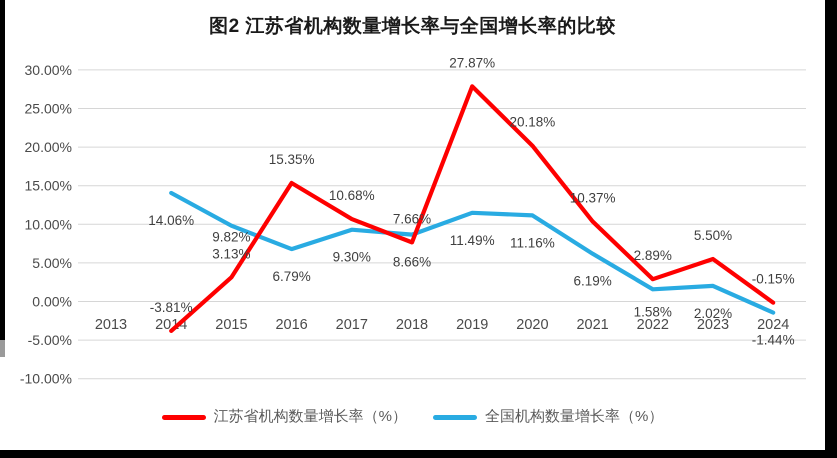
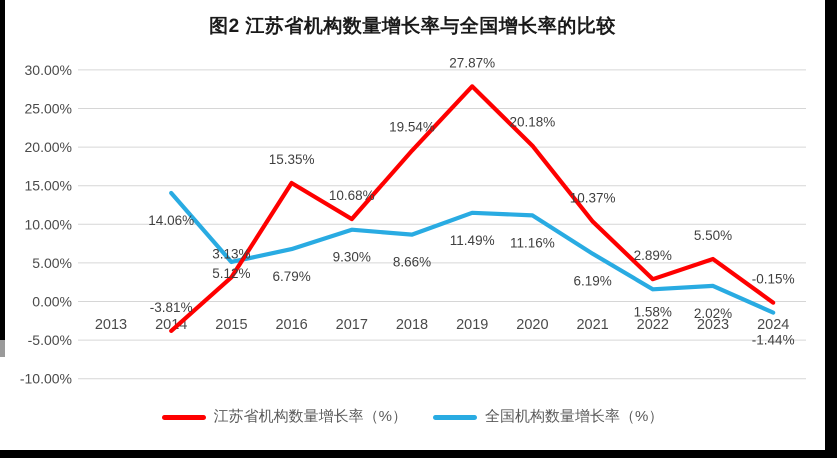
全国机构数量增长率（%）/2015: 9.82% -> 5.12%
江苏省机构数量增长率（%）/2018: 7.66% -> 19.54%
